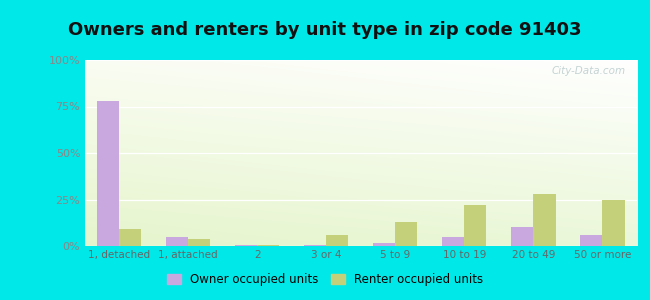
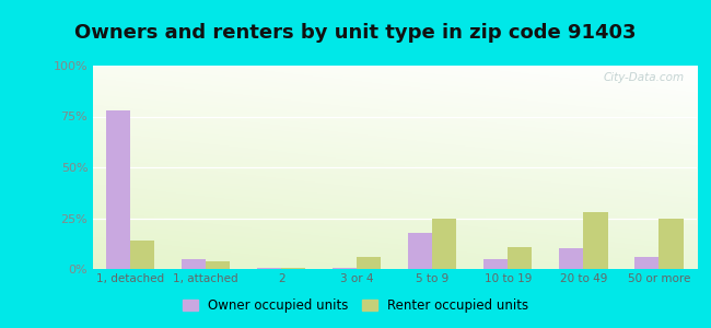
Renter occupied units/1, detached: 9% -> 14%
Owner occupied units/5 to 9: 2% -> 18%
Renter occupied units/5 to 9: 13% -> 25%
Renter occupied units/10 to 19: 22% -> 11%
